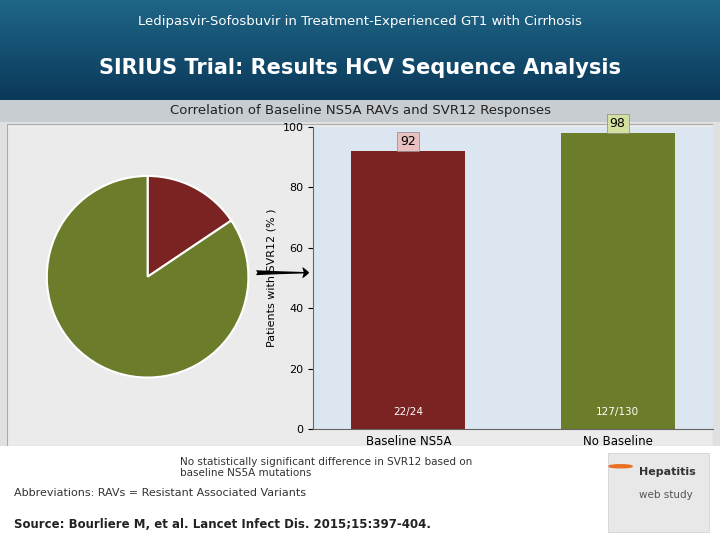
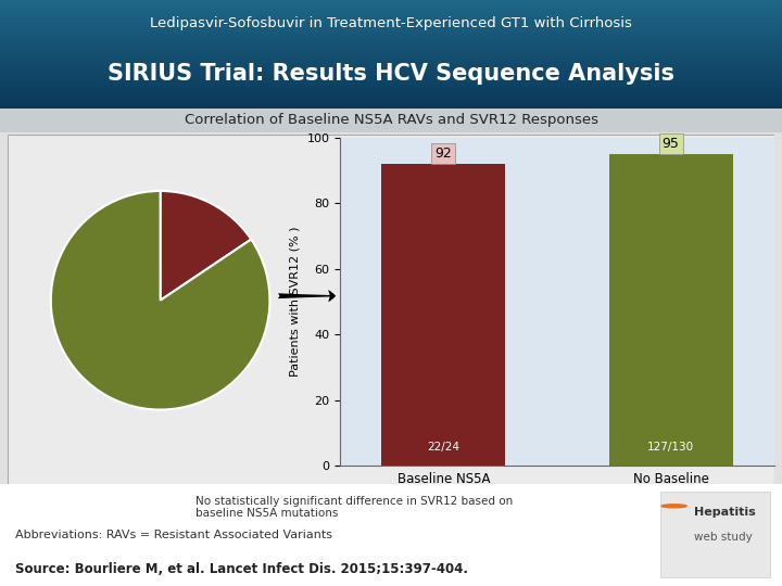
No Baseline NS5A RAVs: 98 -> 95
